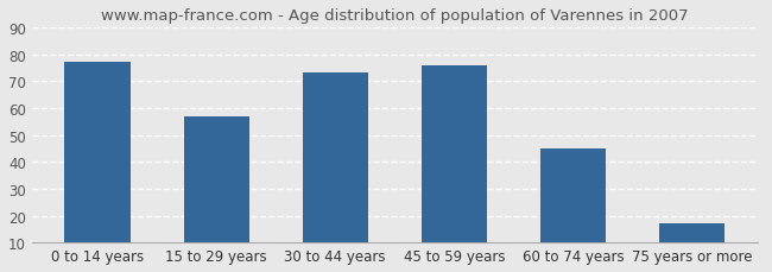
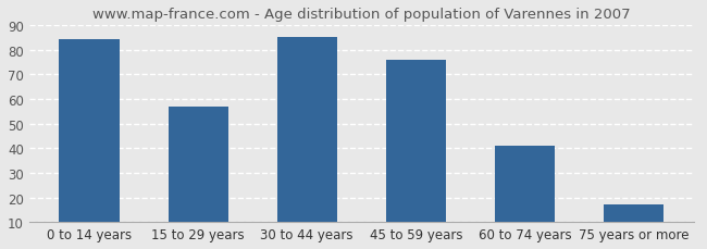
0 to 14 years: 77 -> 84
30 to 44 years: 73 -> 85
60 to 74 years: 45 -> 41
